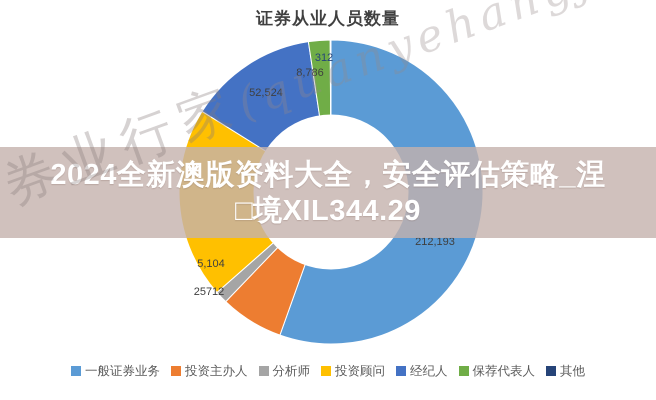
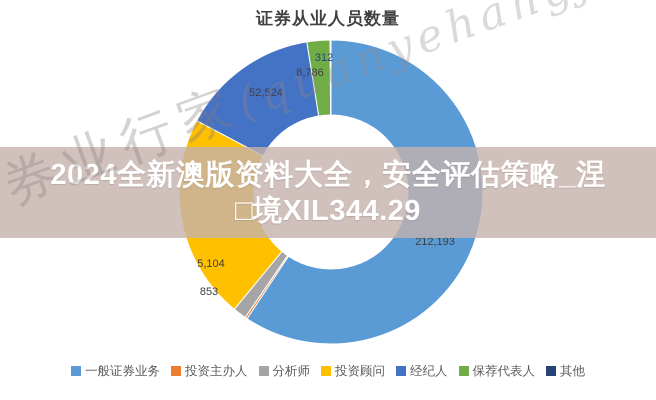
投资主办人: 25712 -> 853
